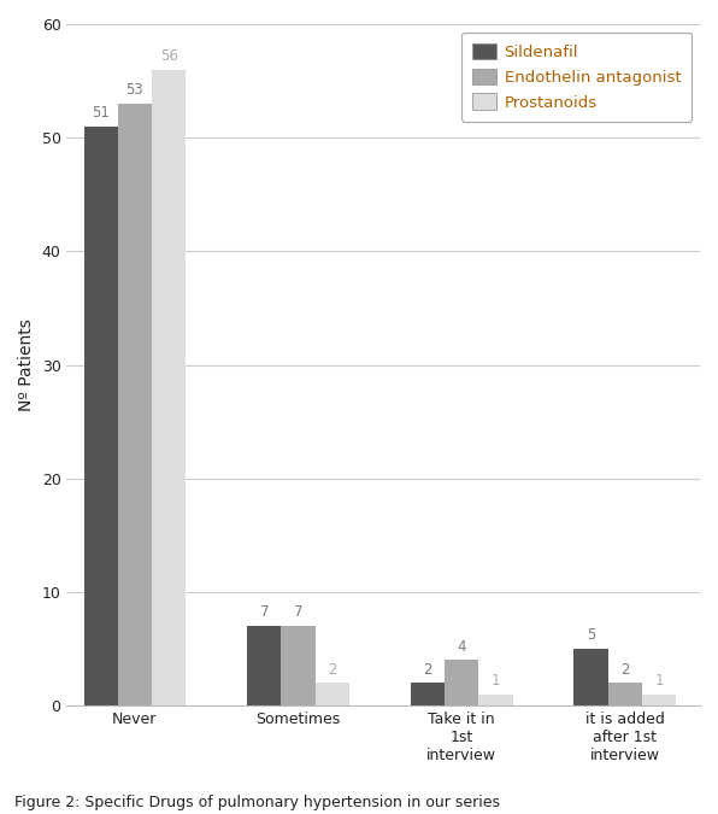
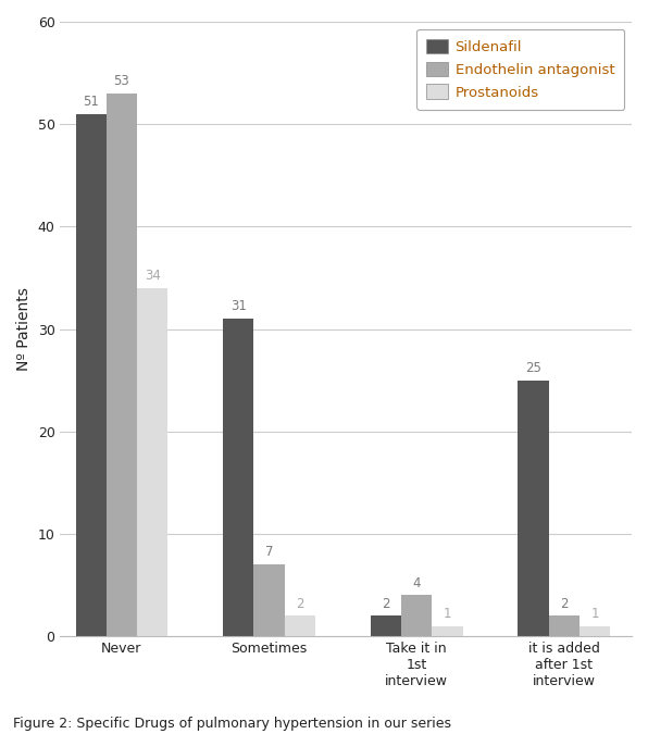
Prostanoids/Never: 56 -> 34
Sildenafil/Sometimes: 7 -> 31
Sildenafil/it is added after 1st interview: 5 -> 25
